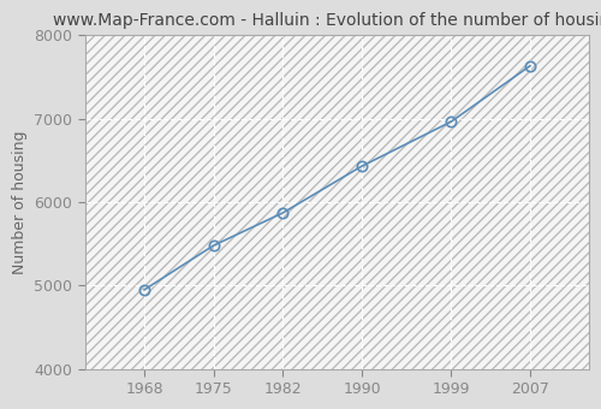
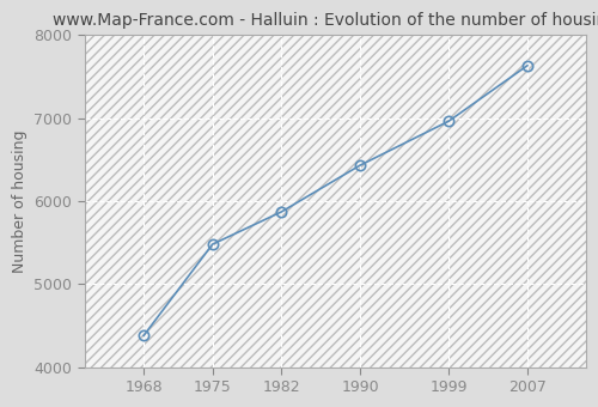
1968: 4950 -> 4380
